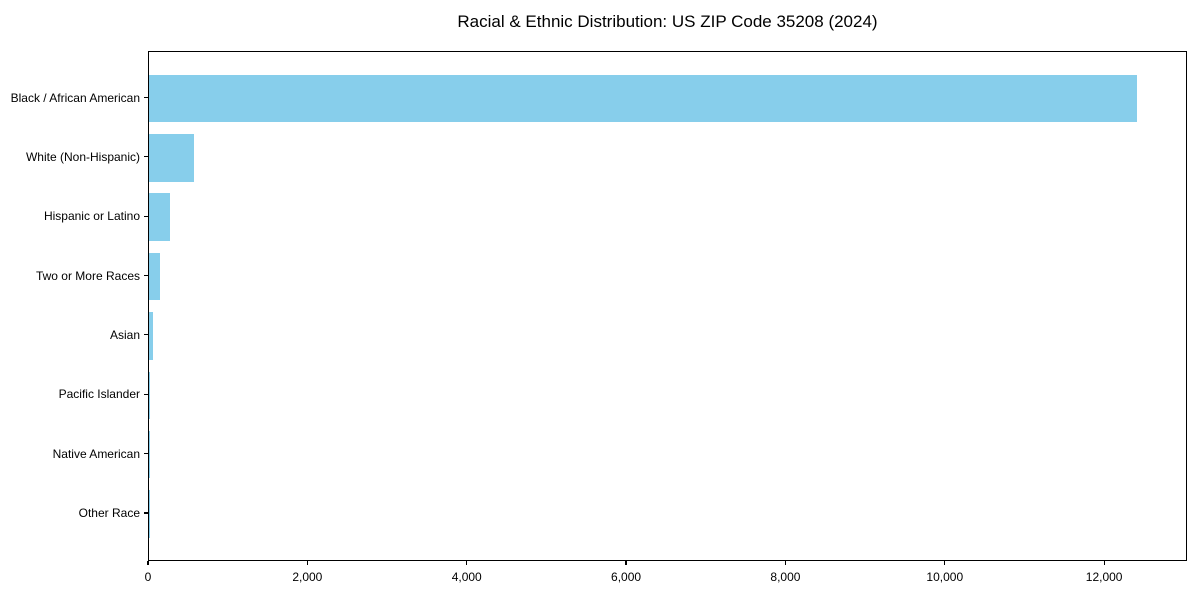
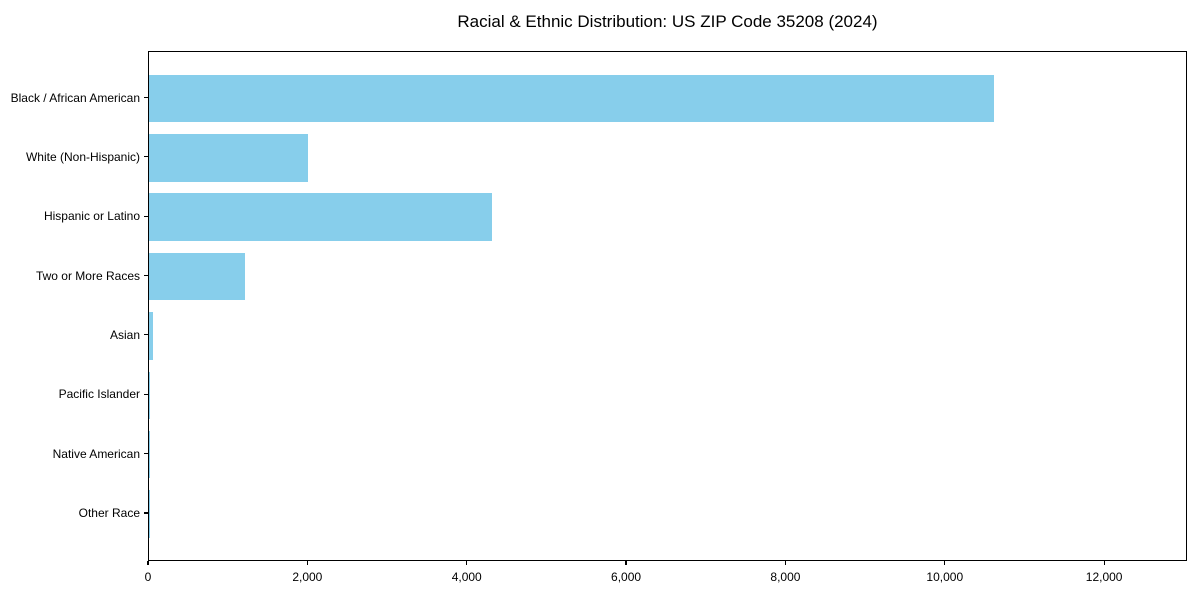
Black / African American: 12400 -> 10600
White (Non-Hispanic): 600 -> 2000
Hispanic or Latino: 300 -> 4300
Two or More Races: 100 -> 1200
